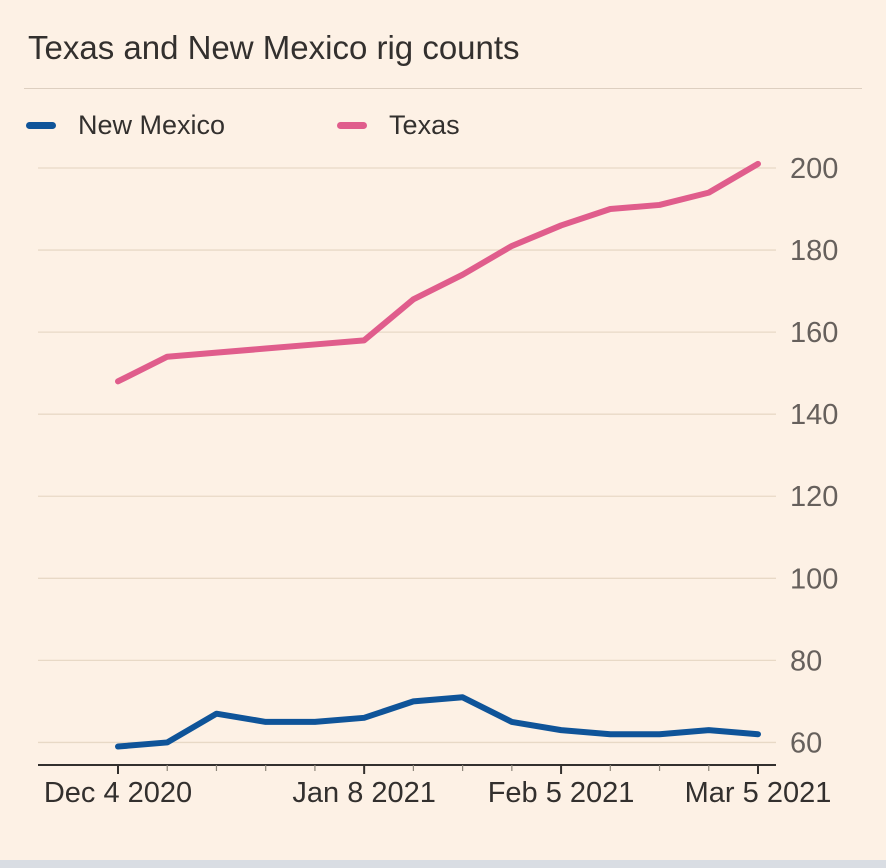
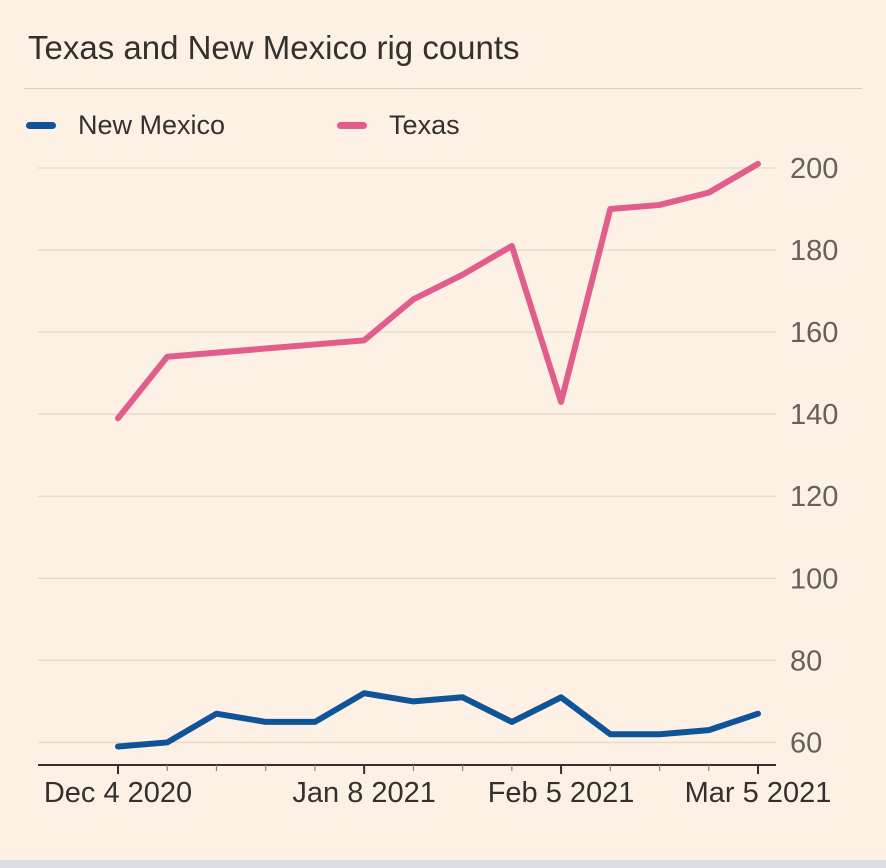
Texas/Dec 4 2020: 148 -> 139
New Mexico/Jan 8 2021: 66 -> 72
New Mexico/Feb 5 2021: 63 -> 71
Texas/Feb 5 2021: 186 -> 143
New Mexico/Mar 5 2021: 62 -> 67
